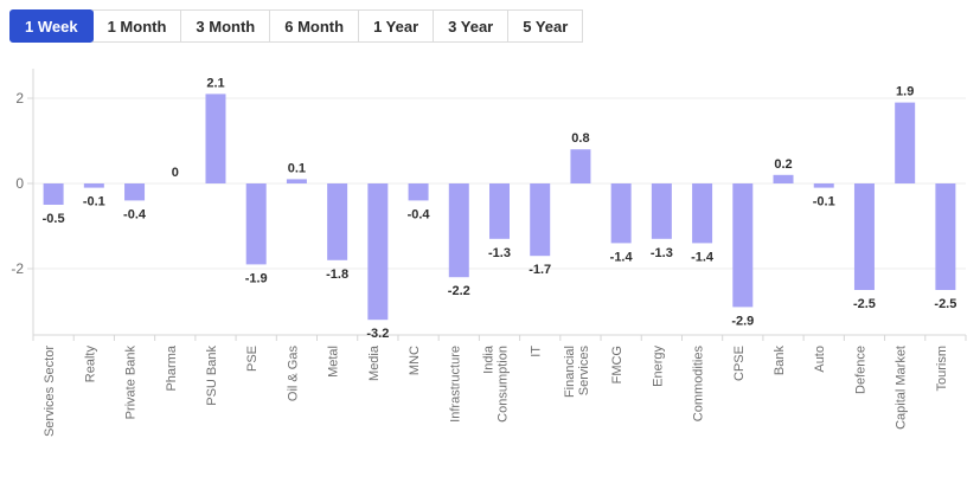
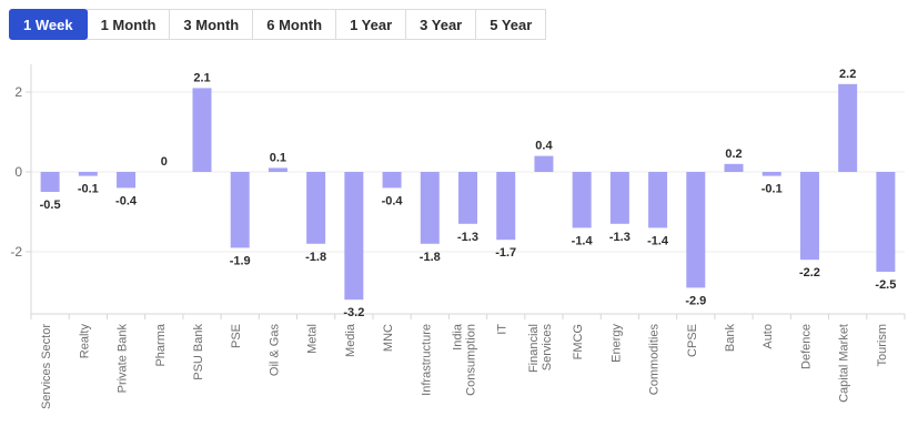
Infrastructure: -2.2 -> -1.8
Financial Services: 0.8 -> 0.4
Defence: -2.5 -> -2.2
Capital Market: 1.9 -> 2.2
